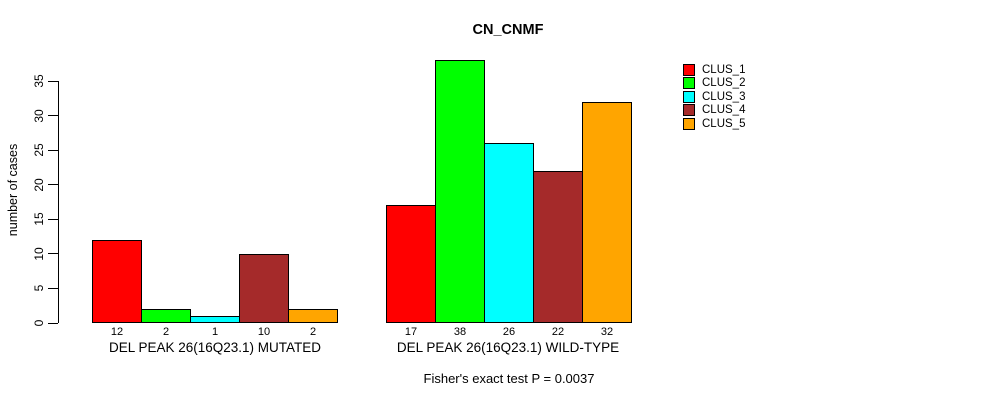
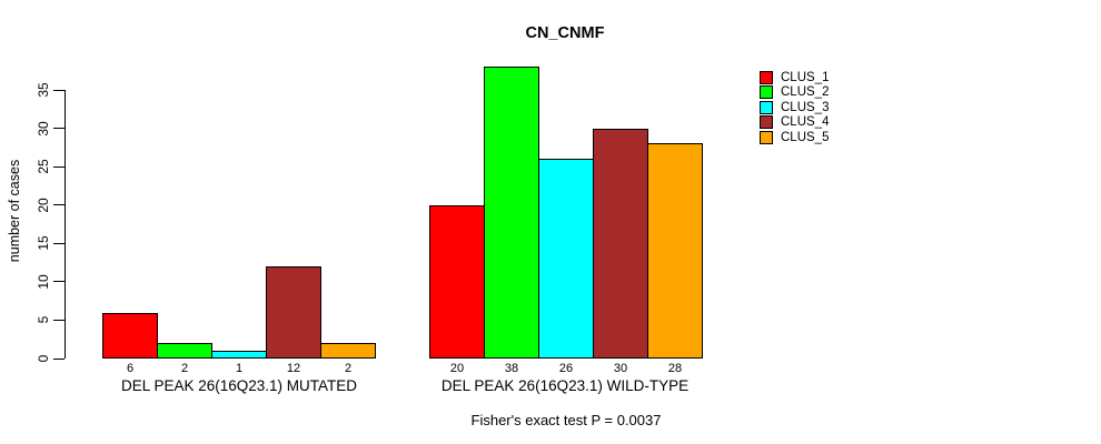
CLUS_1/DEL PEAK 26(16Q23.1) MUTATED: 12 -> 6
CLUS_4/DEL PEAK 26(16Q23.1) MUTATED: 10 -> 12
CLUS_1/DEL PEAK 26(16Q23.1) WILD-TYPE: 17 -> 20
CLUS_4/DEL PEAK 26(16Q23.1) WILD-TYPE: 22 -> 30
CLUS_5/DEL PEAK 26(16Q23.1) WILD-TYPE: 32 -> 28
